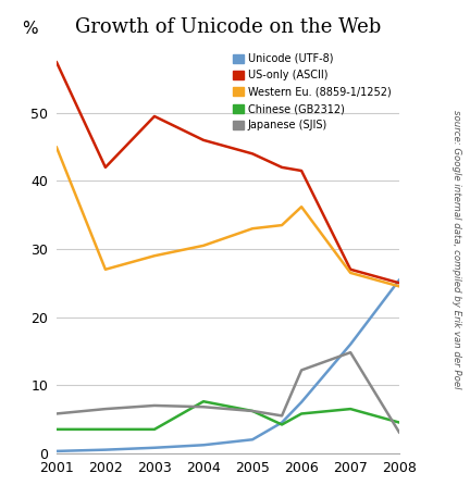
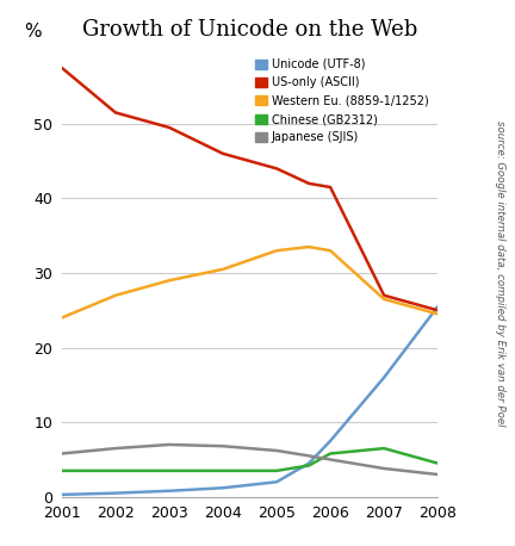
Western Eu. (8859-1/1252)/2001: 45.0 -> 24.0
US-only (ASCII)/2002: 42.0 -> 51.5
Chinese (GB2312)/2004: 7.6 -> 3.5
Chinese (GB2312)/2005: 6.2 -> 3.5
Western Eu. (8859-1/1252)/2006: 36.2 -> 33.0
Japanese (SJIS)/2006: 12.2 -> 5.0
Japanese (SJIS)/2007: 14.8 -> 3.8
